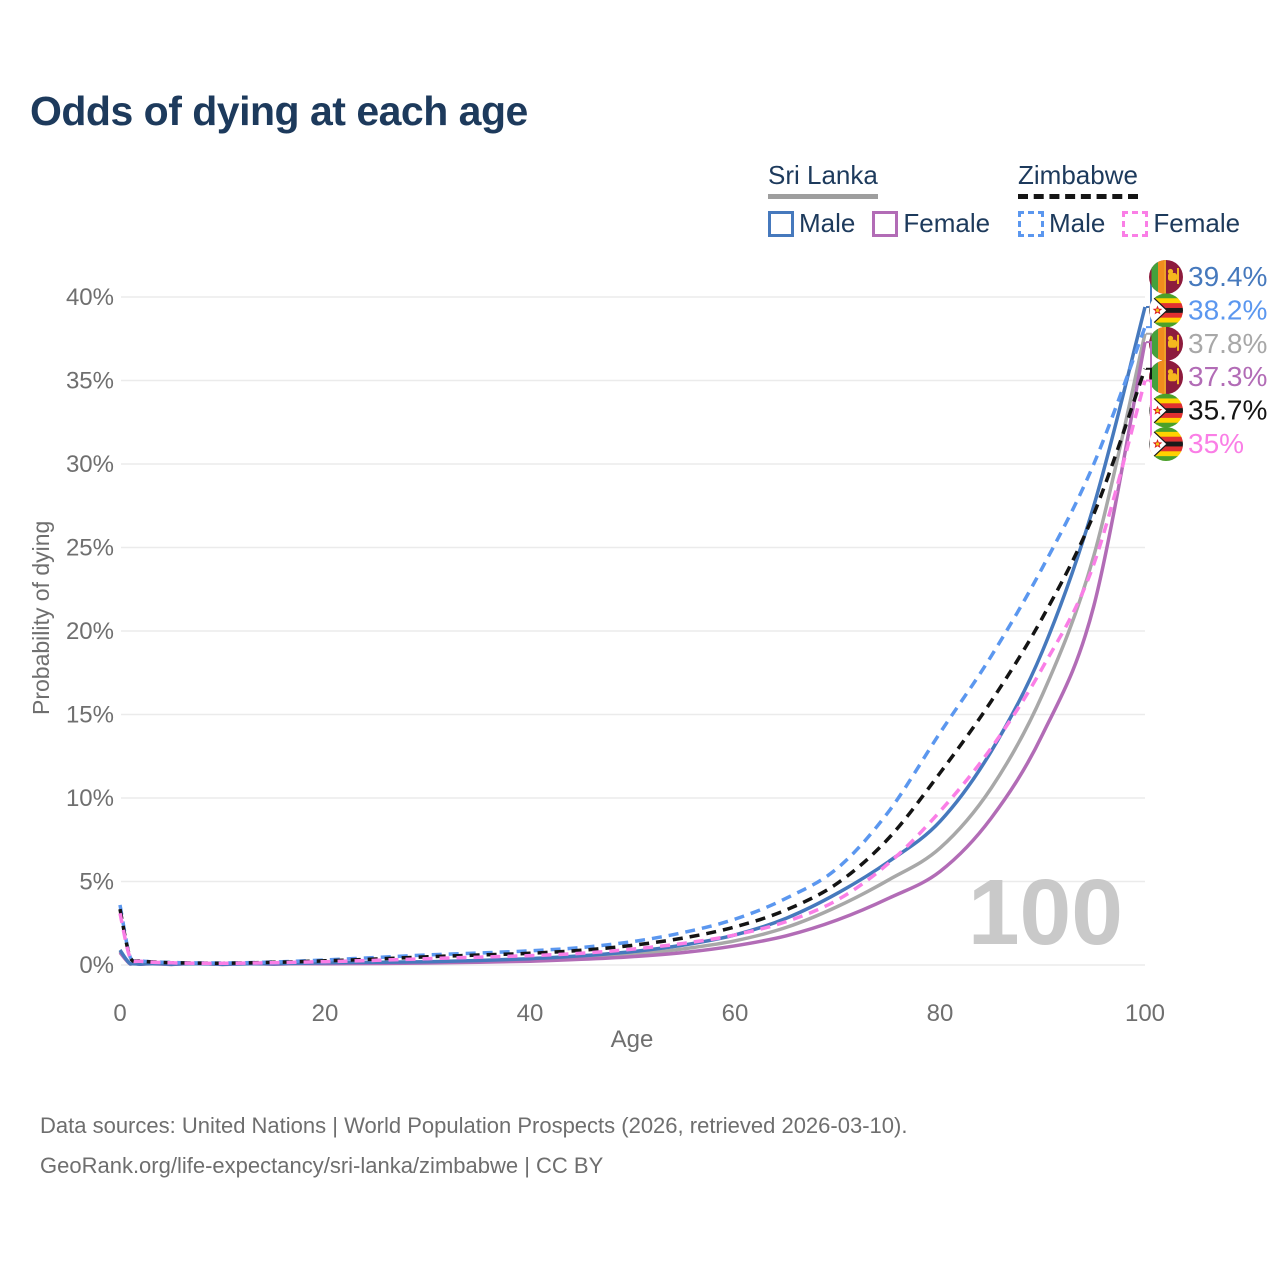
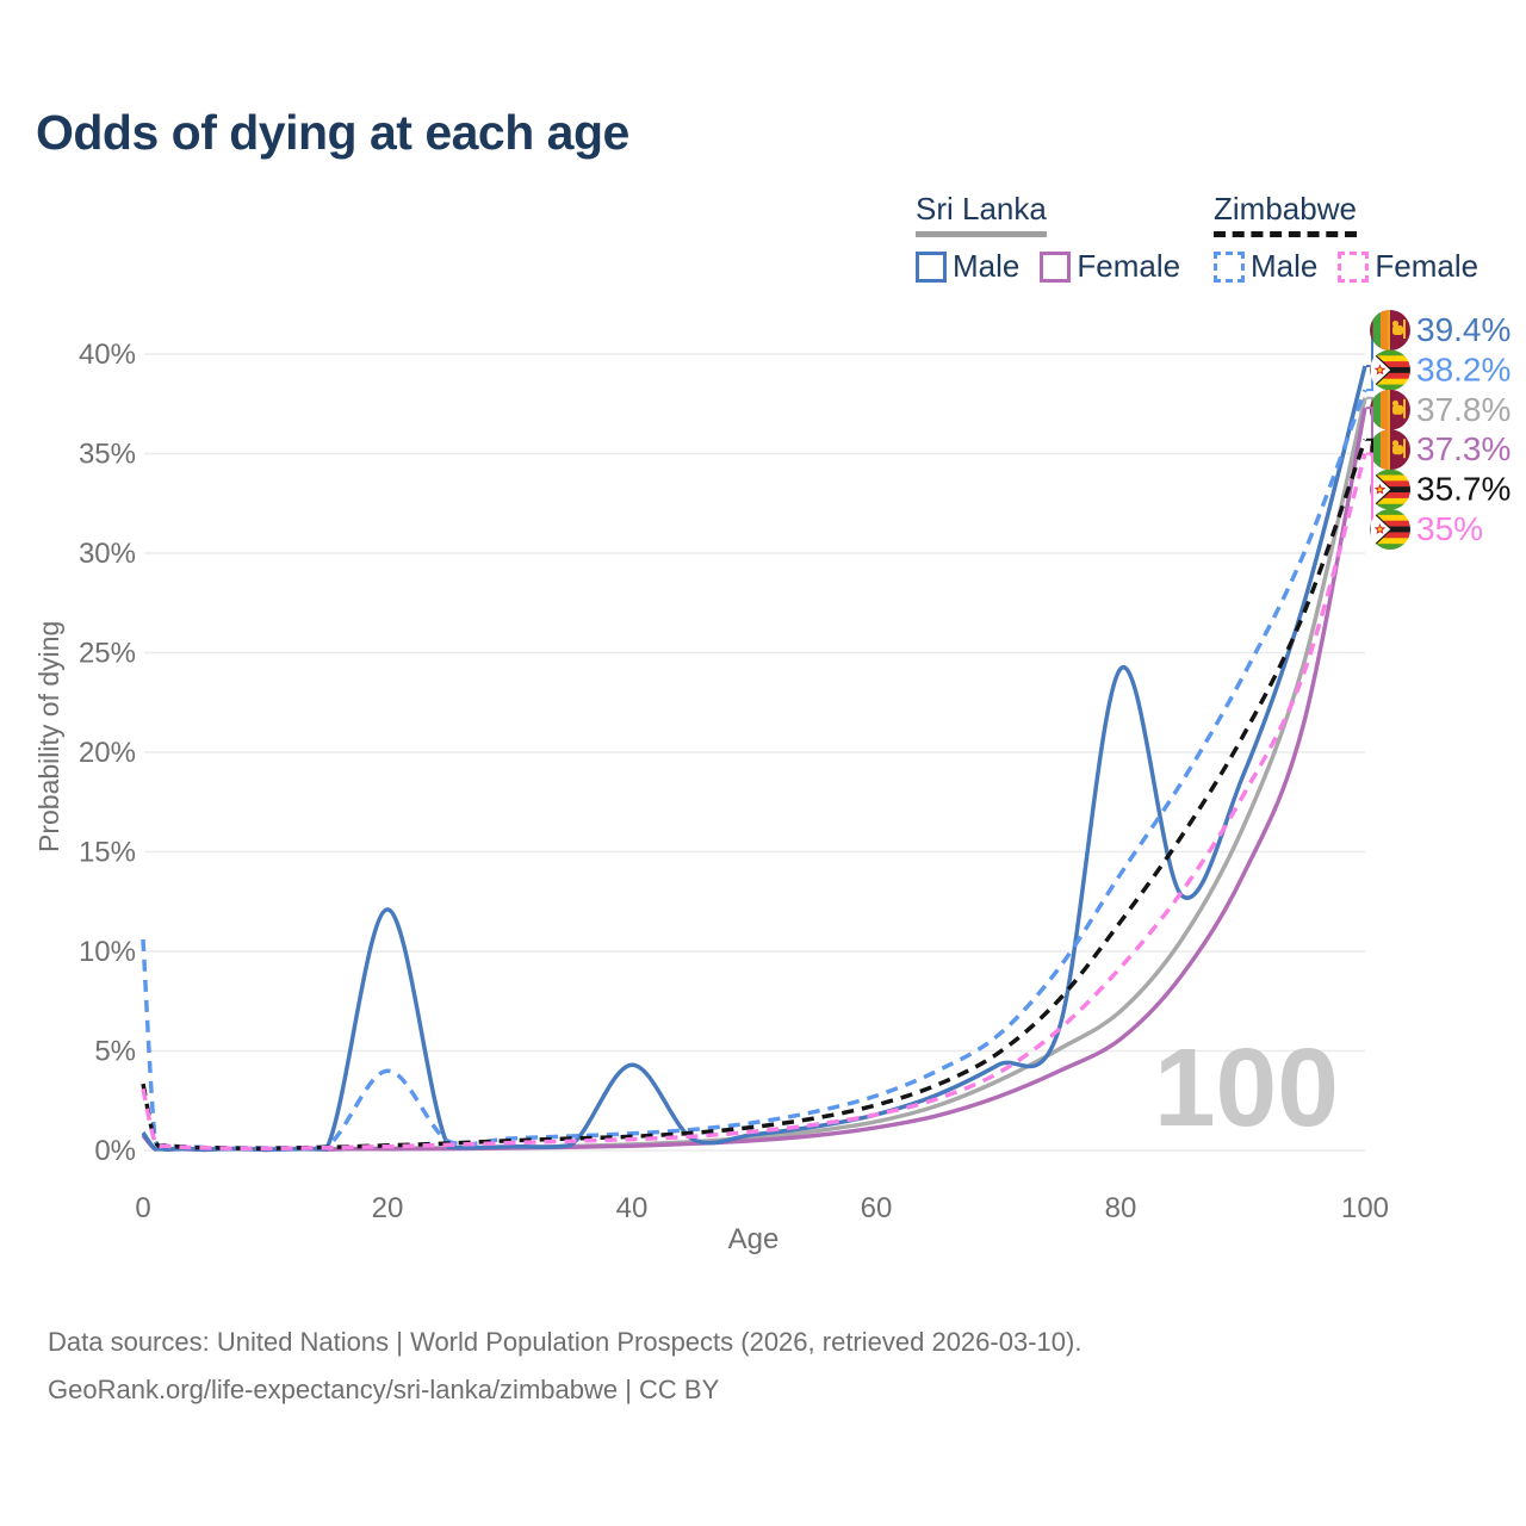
Zimbabwe Male/0: 3.6% -> 10.6%
Sri Lanka Male/20: 0.1% -> 12.1%
Zimbabwe Male/20: 0.3% -> 4.0%
Sri Lanka Male/40: 0.4% -> 4.3%
Sri Lanka Male/80: 8.6% -> 24.2%
